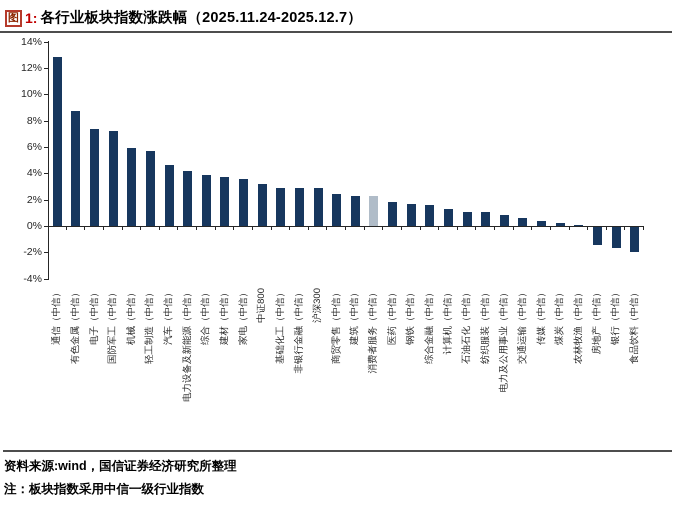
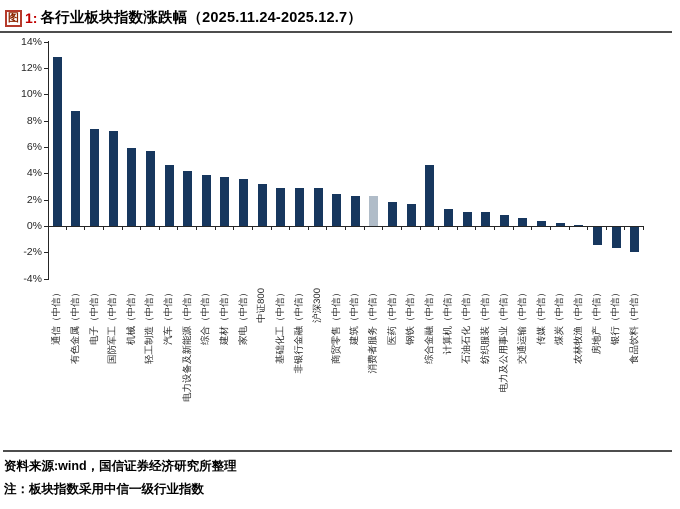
综合金融（中信）: 1.6% -> 4.6%
